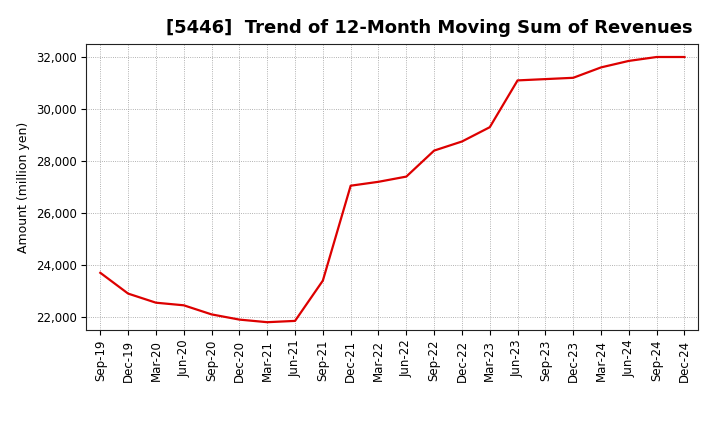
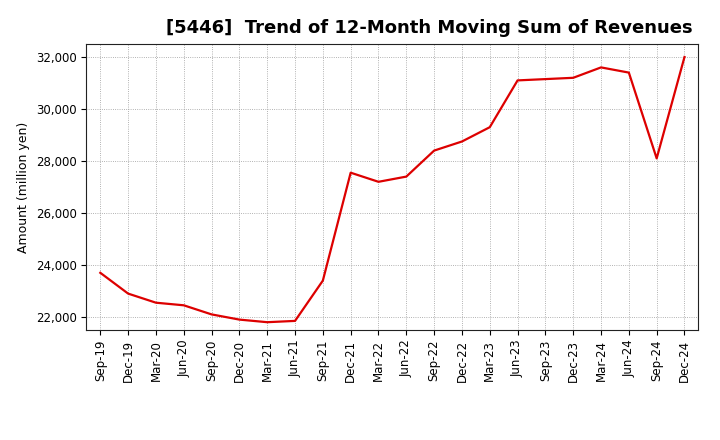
Dec-21: 27,050 -> 27,550
Jun-24: 31,850 -> 31,400
Sep-24: 32,000 -> 28,100
